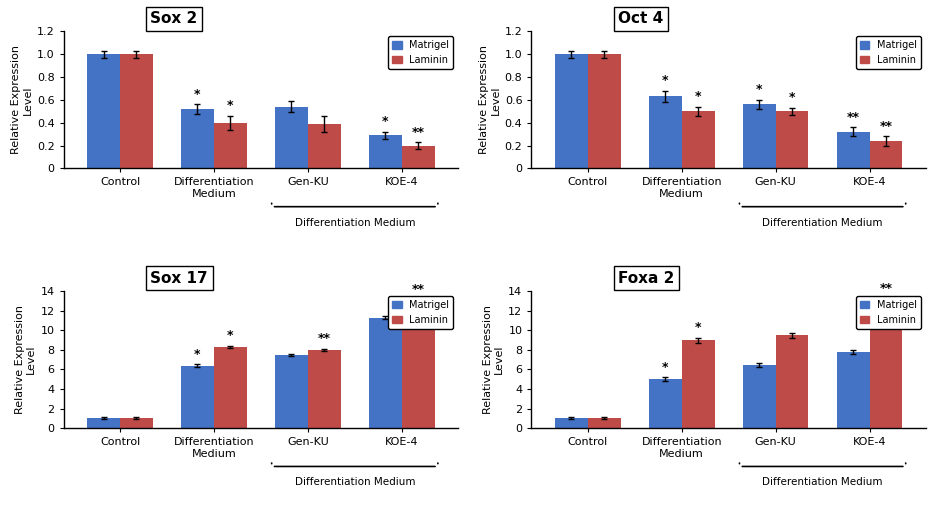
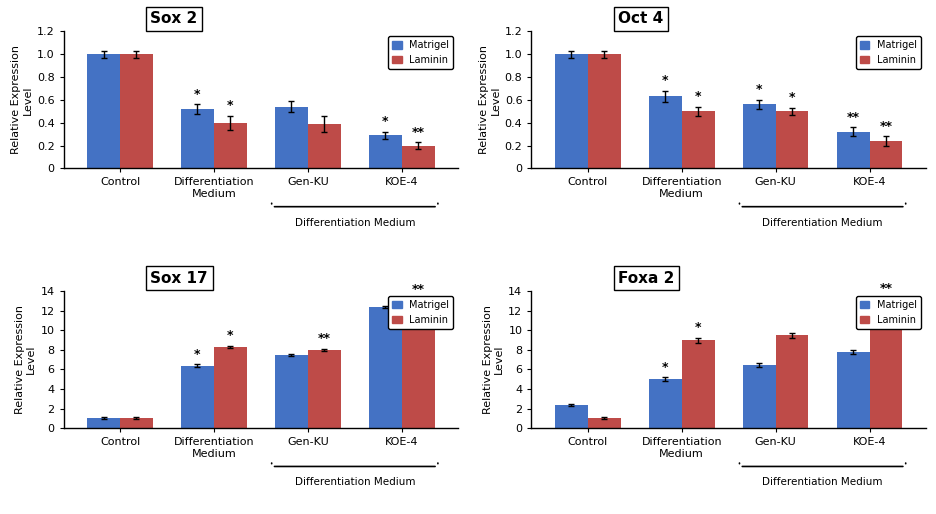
Sox 17/Matrigel/KOE-4: 11.3 -> 12.4
Foxa 2/Matrigel/Control: 1.0 -> 2.4
